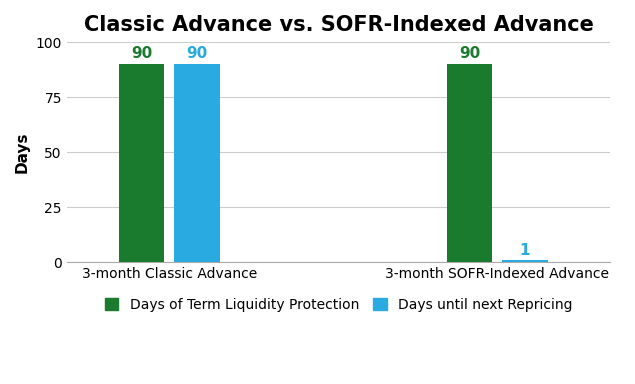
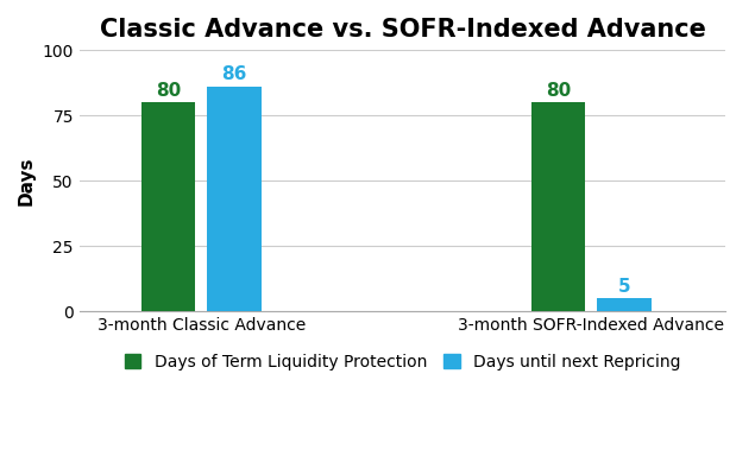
Days of Term Liquidity Protection/3-month Classic Advance: 90 -> 80
Days until next Repricing/3-month Classic Advance: 90 -> 86
Days of Term Liquidity Protection/3-month SOFR-Indexed Advance: 90 -> 80
Days until next Repricing/3-month SOFR-Indexed Advance: 1 -> 5
